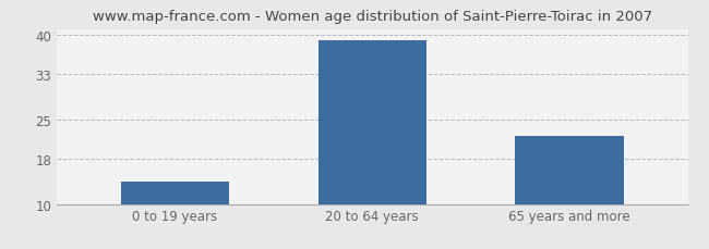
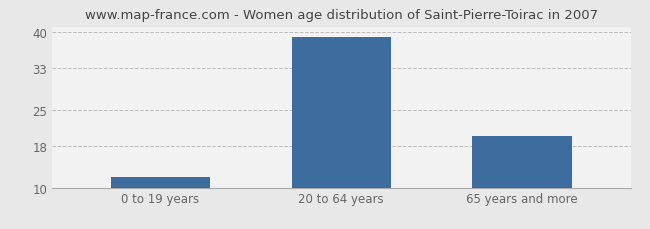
0 to 19 years: 14 -> 12
65 years and more: 22 -> 20
